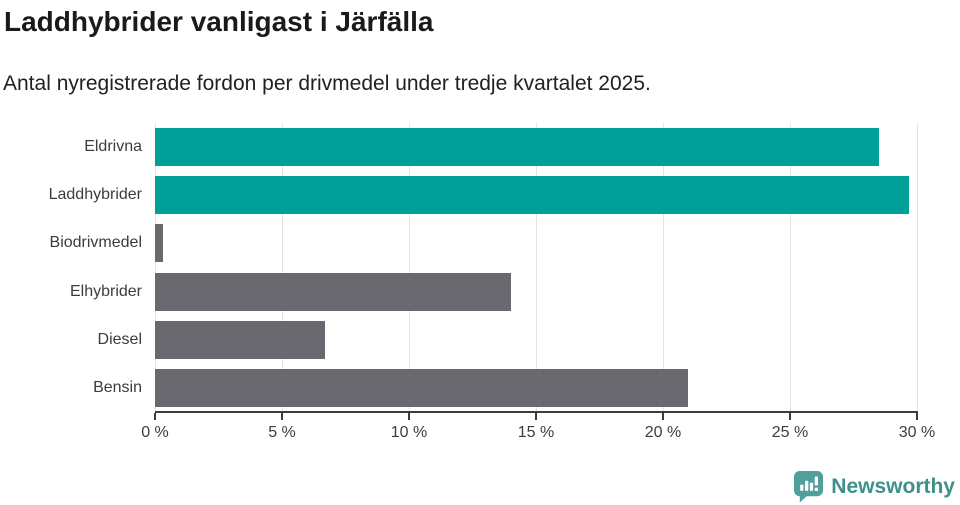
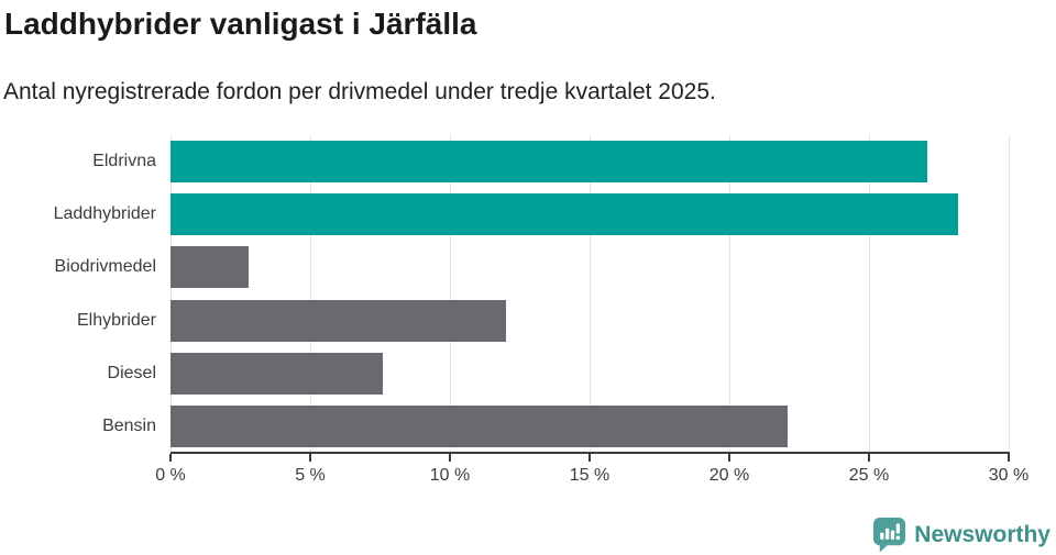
Eldrivna: 28.5% -> 27.1%
Laddhybrider: 29.7% -> 28.2%
Biodrivmedel: 0.3% -> 2.8%
Elhybrider: 14.0% -> 12.0%
Diesel: 6.7% -> 7.6%
Bensin: 21.0% -> 22.1%
